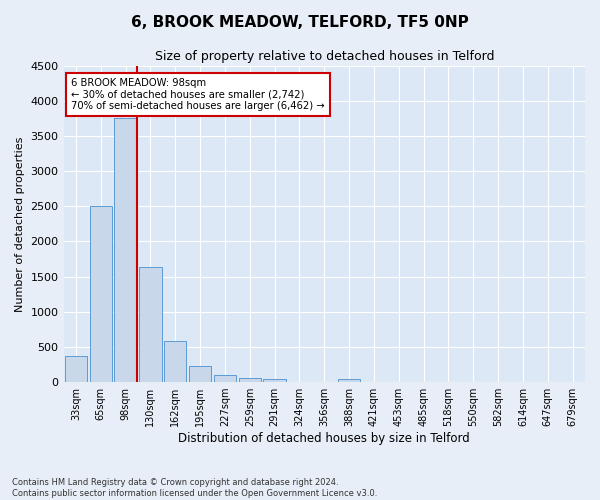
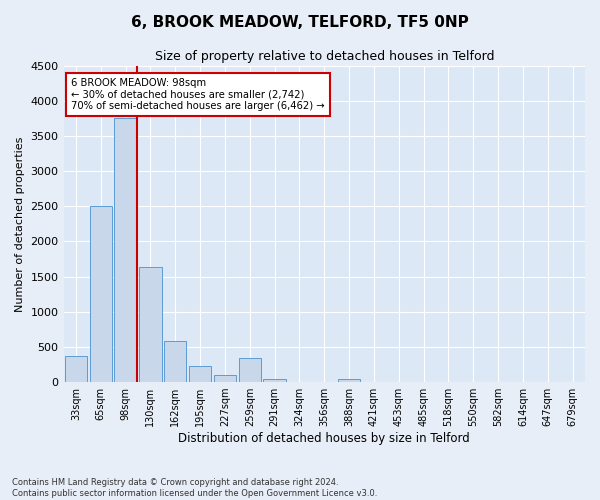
259sqm: 60 -> 340
